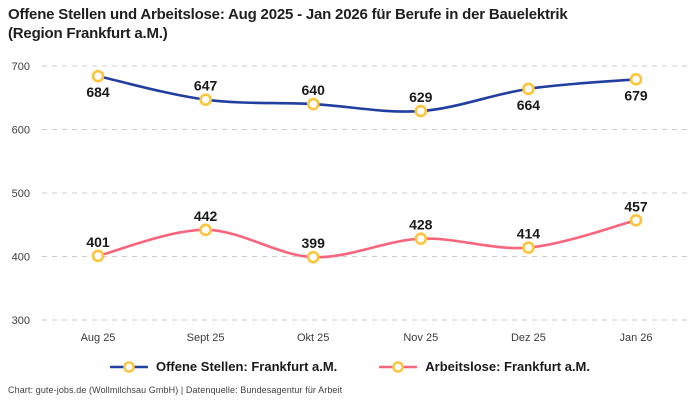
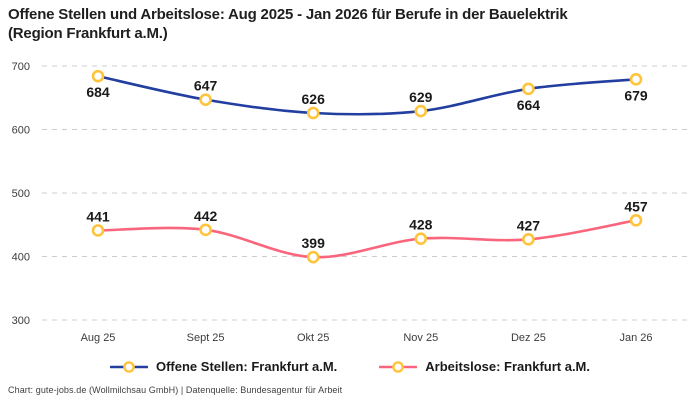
Arbeitslose: Frankfurt a.M./Aug 25: 401 -> 441
Offene Stellen: Frankfurt a.M./Okt 25: 640 -> 626
Arbeitslose: Frankfurt a.M./Dez 25: 414 -> 427
